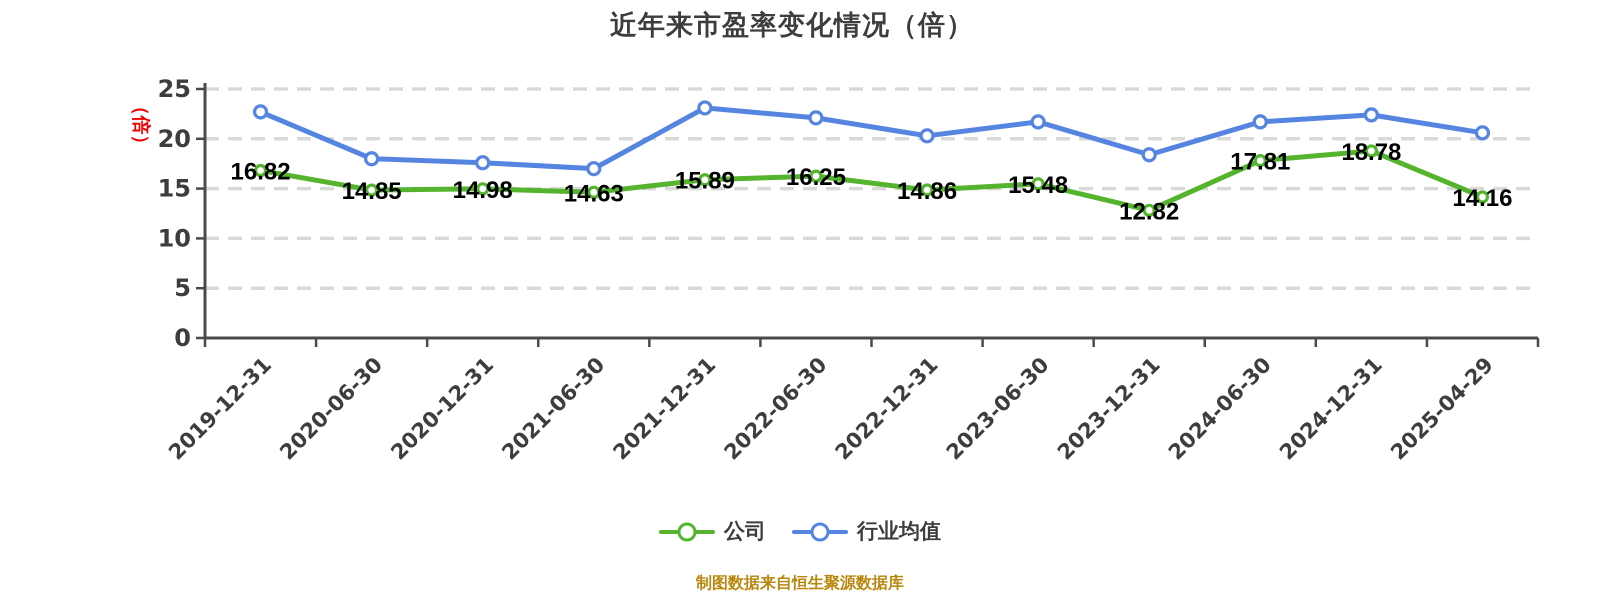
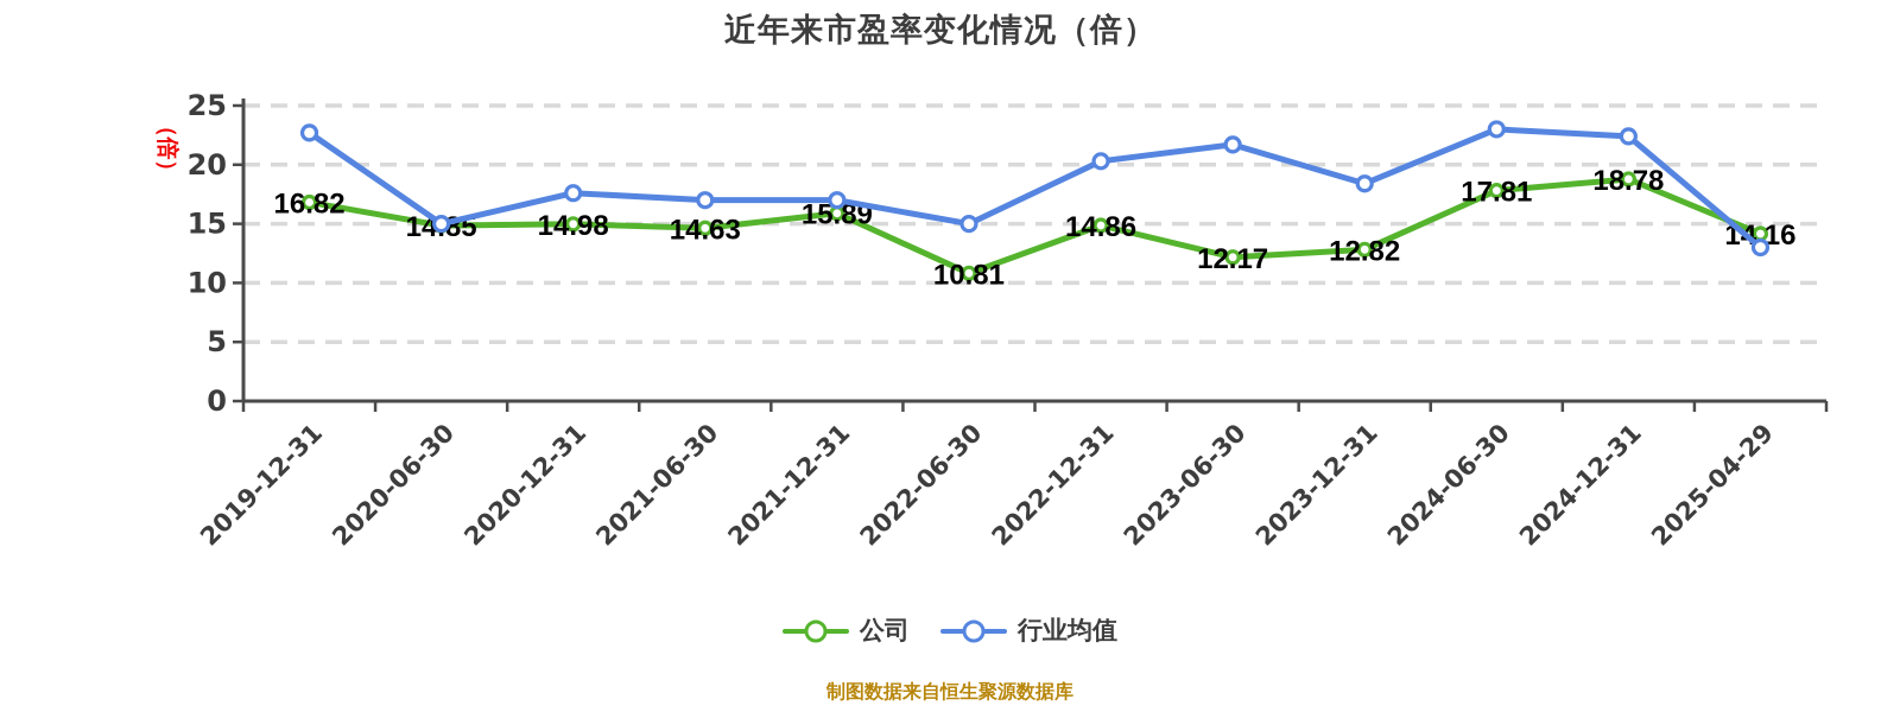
行业均值/2020-06-30: 18 -> 15
行业均值/2021-12-31: 23 -> 17
公司/2022-06-30: 16.25 -> 10.81
行业均值/2022-06-30: 22 -> 15
公司/2023-06-30: 15.48 -> 12.17
行业均值/2024-06-30: 22 -> 23
行业均值/2025-04-29: 21 -> 13
